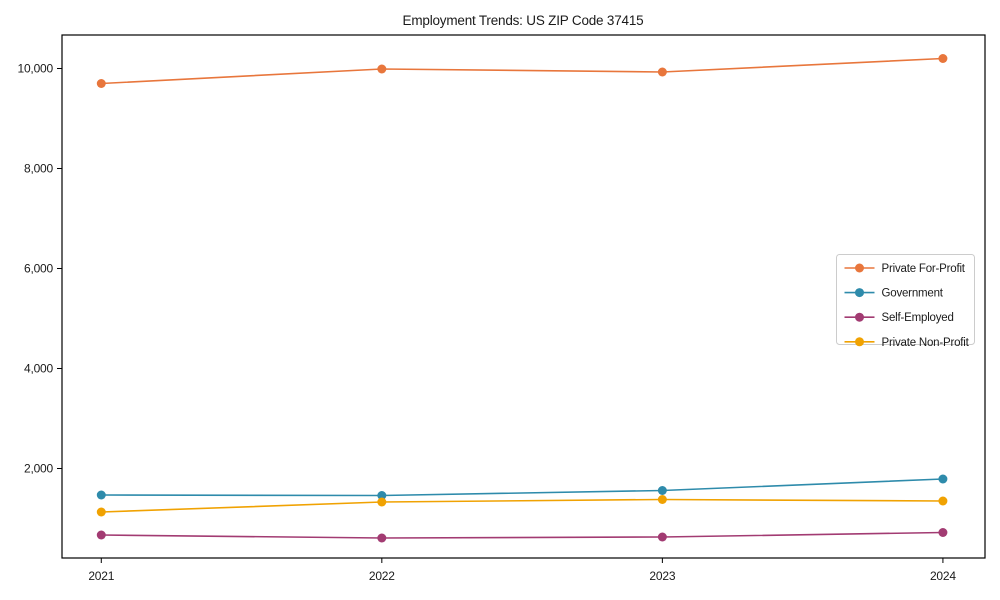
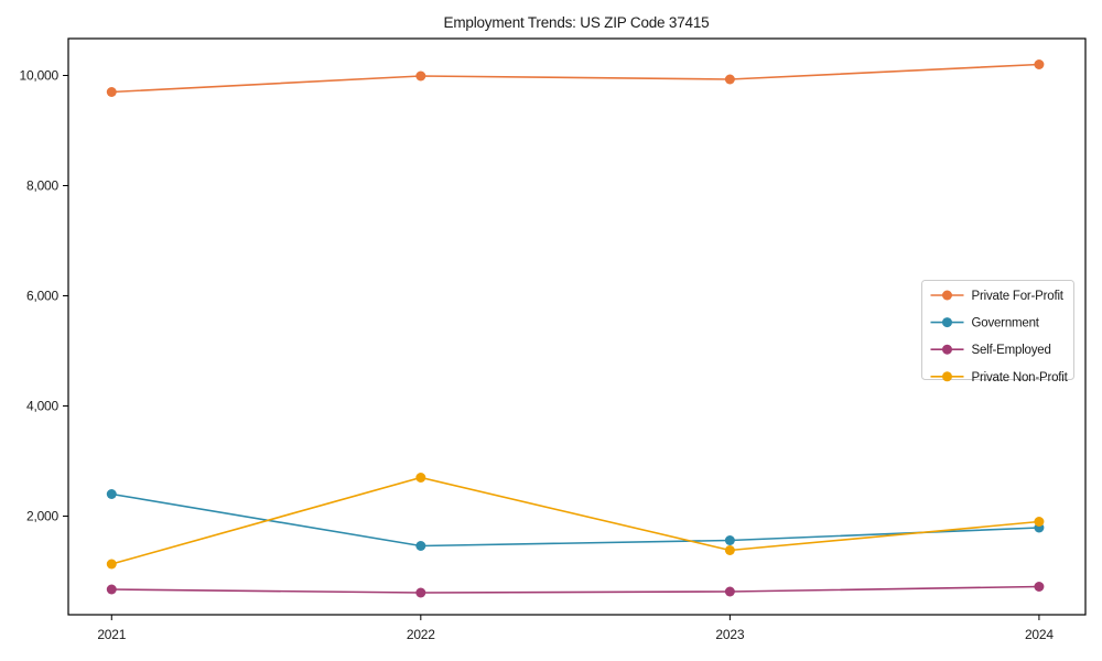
Government/2021: 1500 -> 2400
Private Non-Profit/2022: 1300 -> 2700
Private Non-Profit/2024: 1400 -> 1900
